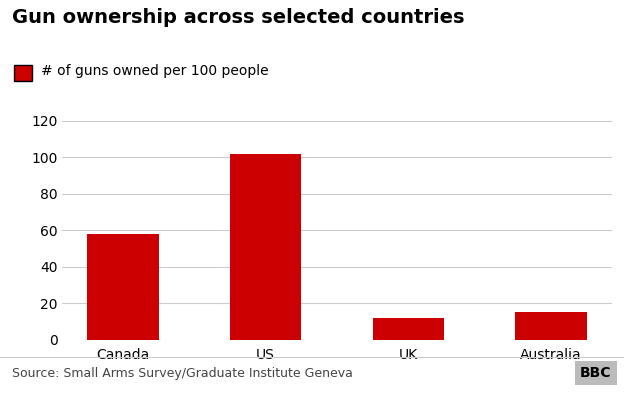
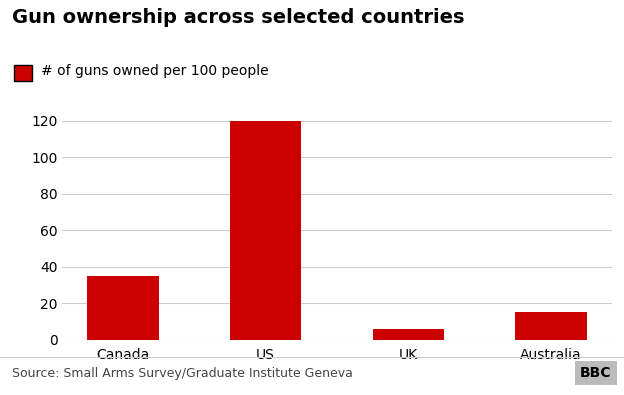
Canada: 58 -> 35
US: 102 -> 120
UK: 12 -> 6
